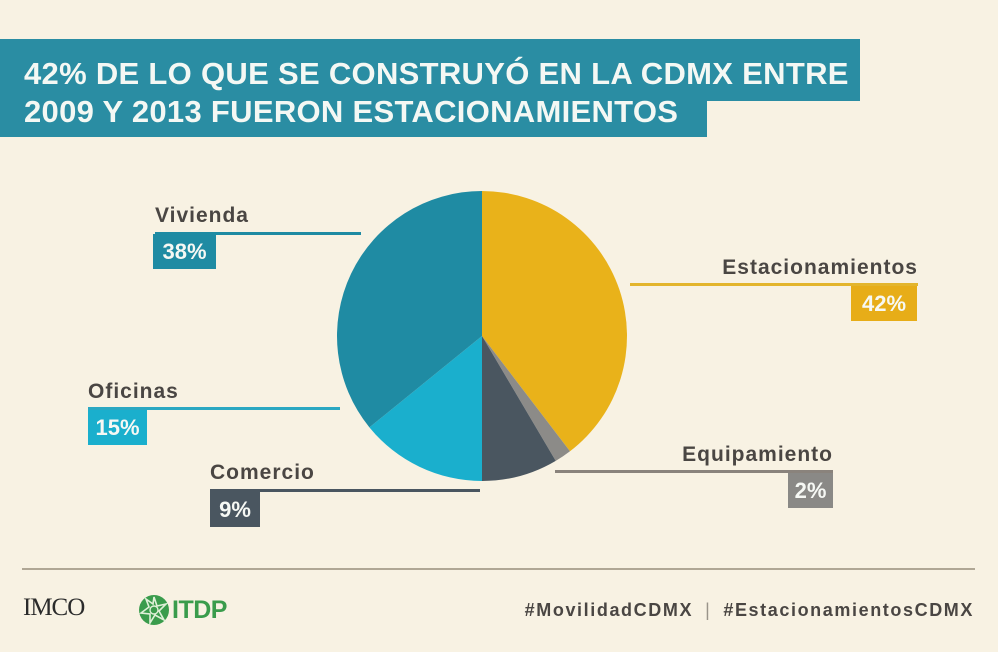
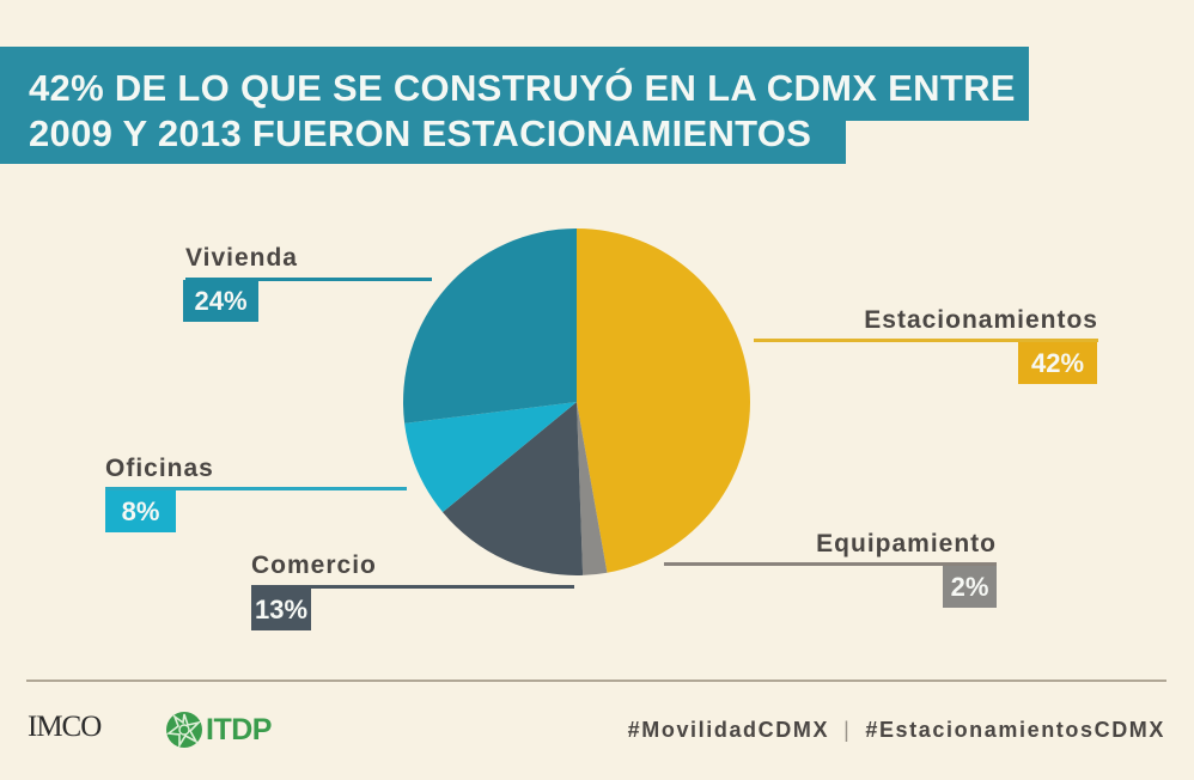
Comercio: 9% -> 13%
Oficinas: 15% -> 8%
Vivienda: 38% -> 24%
